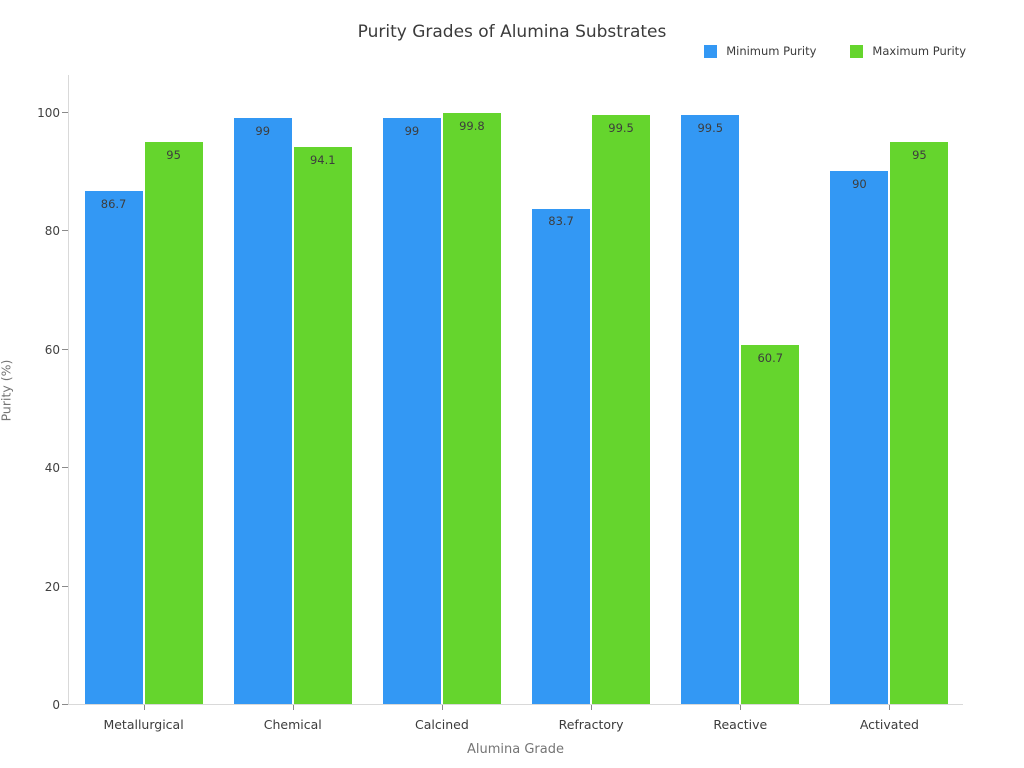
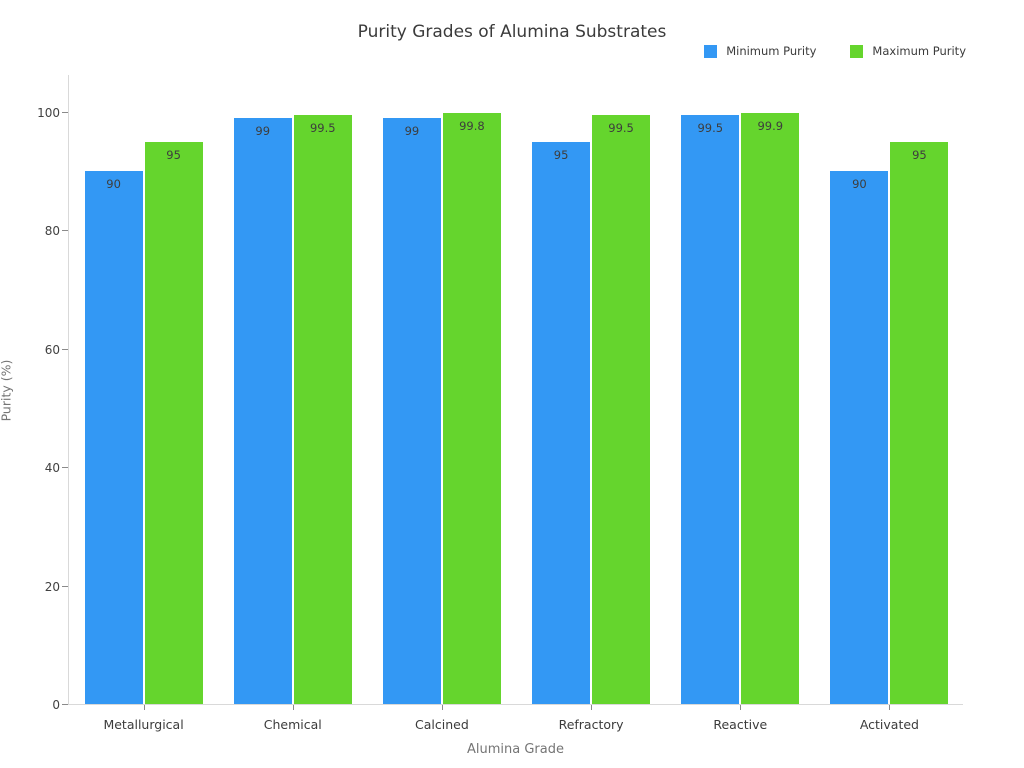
Minimum Purity/Metallurgical: 86.7 -> 90
Maximum Purity/Chemical: 94.1 -> 99.5
Minimum Purity/Refractory: 83.7 -> 95
Maximum Purity/Reactive: 60.7 -> 99.9
